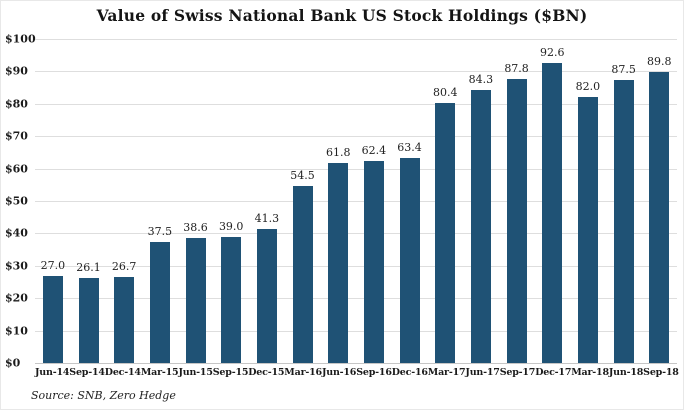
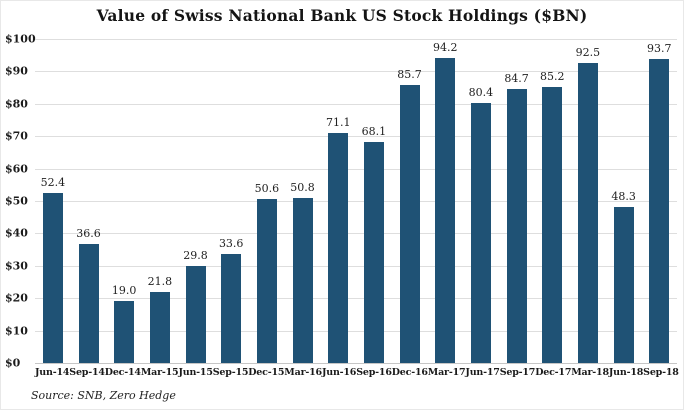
Jun-14: 27.0 -> 52.4
Sep-14: 26.1 -> 36.6
Dec-14: 26.7 -> 19.0
Mar-15: 37.5 -> 21.8
Jun-15: 38.6 -> 29.8
Sep-15: 39.0 -> 33.6
Dec-15: 41.3 -> 50.6
Mar-16: 54.5 -> 50.8
Jun-16: 61.8 -> 71.1
Sep-16: 62.4 -> 68.1
Dec-16: 63.4 -> 85.7
Mar-17: 80.4 -> 94.2
Jun-17: 84.3 -> 80.4
Sep-17: 87.8 -> 84.7
Dec-17: 92.6 -> 85.2
Mar-18: 82.0 -> 92.5
Jun-18: 87.5 -> 48.3
Sep-18: 89.8 -> 93.7
